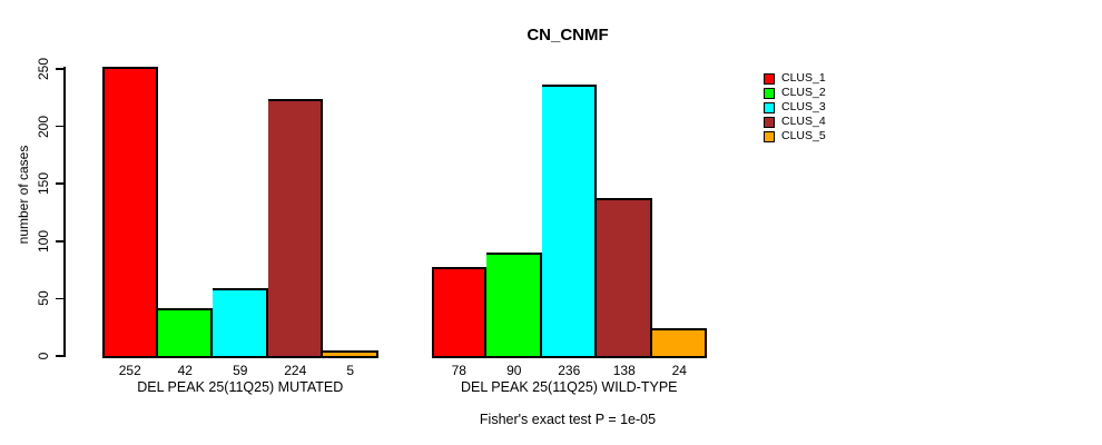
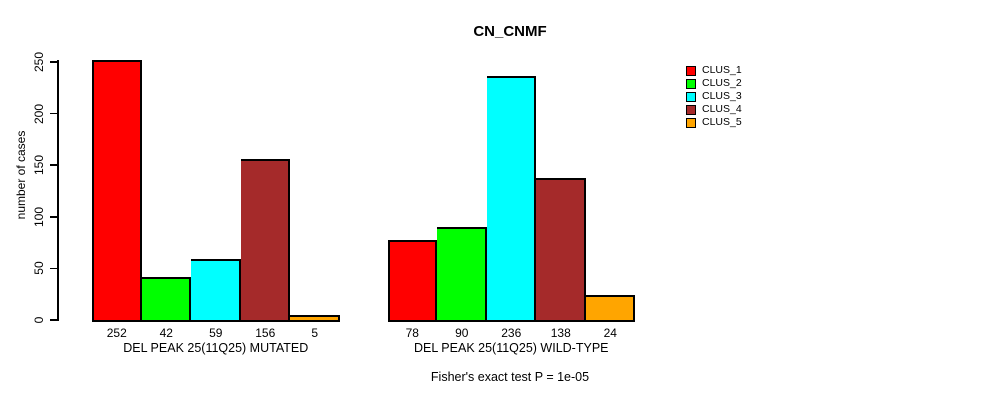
CLUS_4/DEL PEAK 25(11Q25) MUTATED: 224 -> 156
